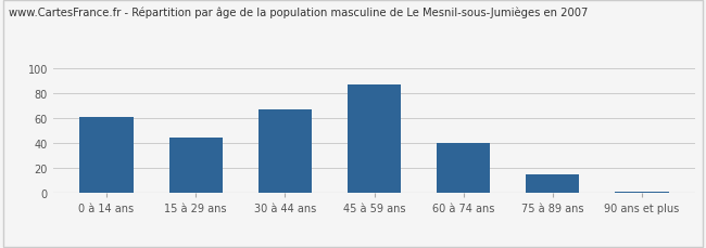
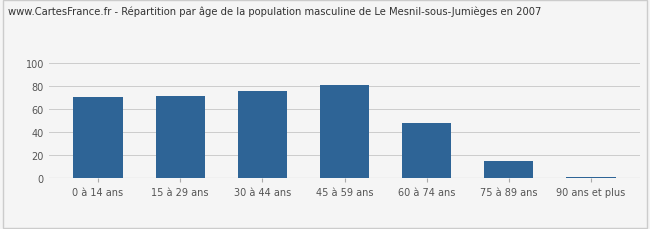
0 à 14 ans: 61 -> 71
15 à 29 ans: 45 -> 72
30 à 44 ans: 67 -> 76
45 à 59 ans: 87 -> 81
60 à 74 ans: 40 -> 48
